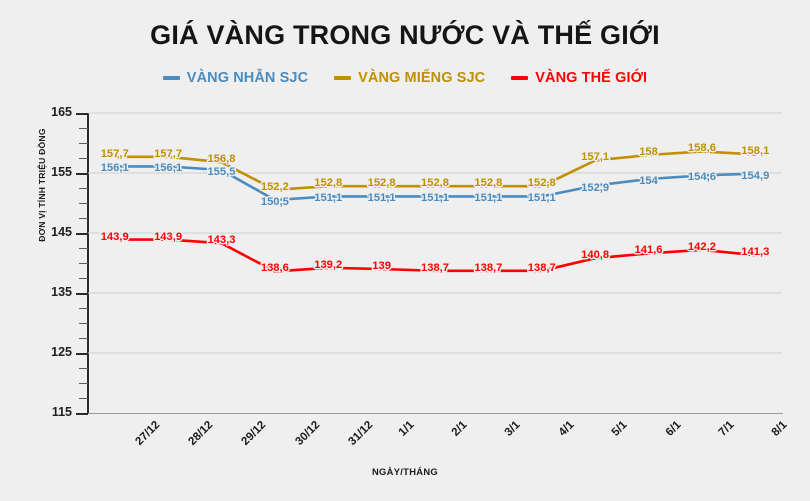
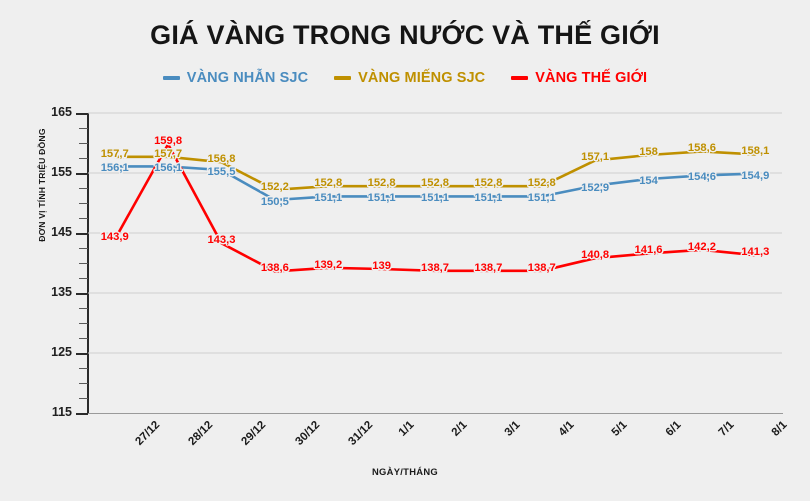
VÀNG THẾ GIỚI/28/12: 143,9 -> 159,8
